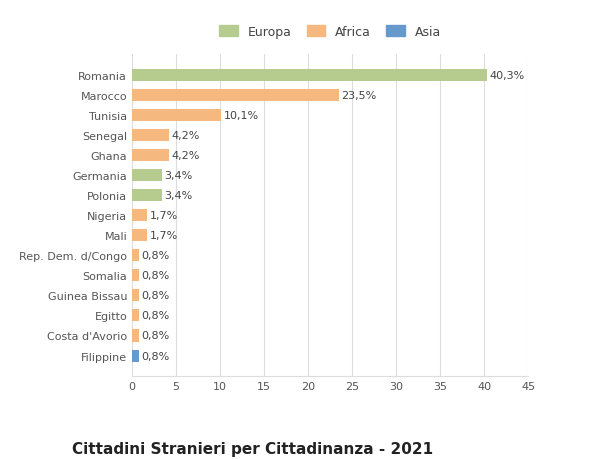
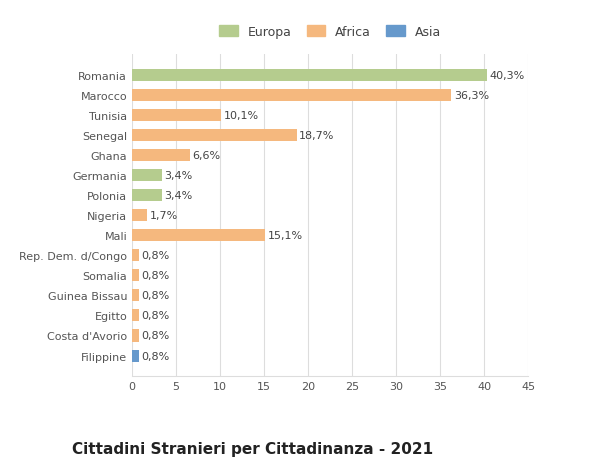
Marocco: 23,5% -> 36,3%
Senegal: 4,2% -> 18,7%
Ghana: 4,2% -> 6,6%
Mali: 1,7% -> 15,1%
